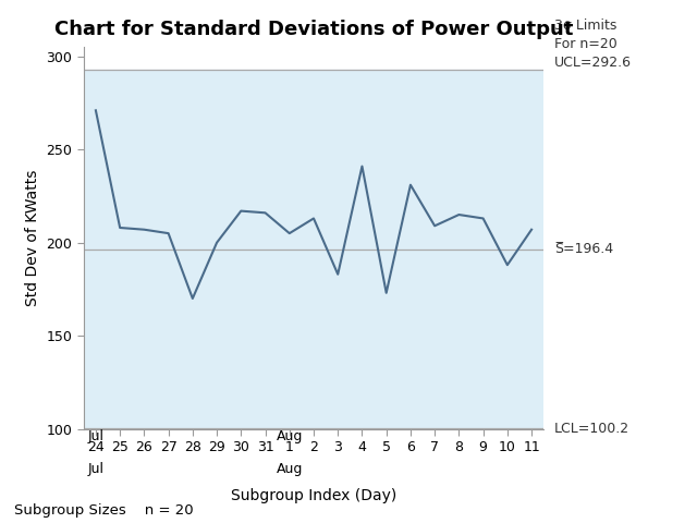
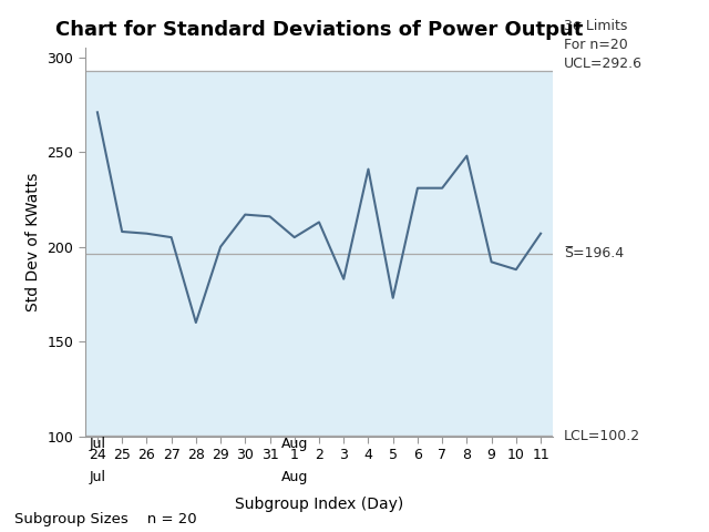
28: 170 -> 160
7: 209 -> 231
8: 215 -> 248
9: 213 -> 192
